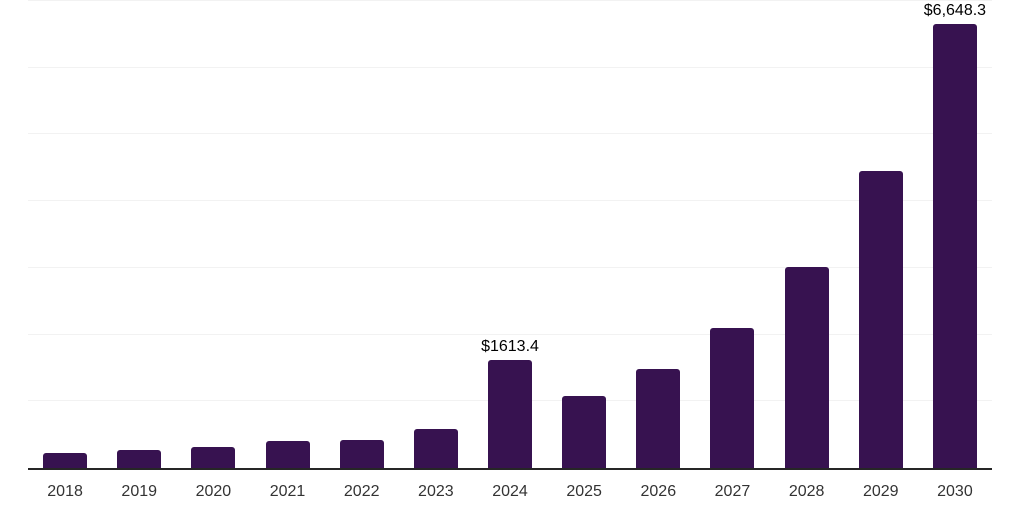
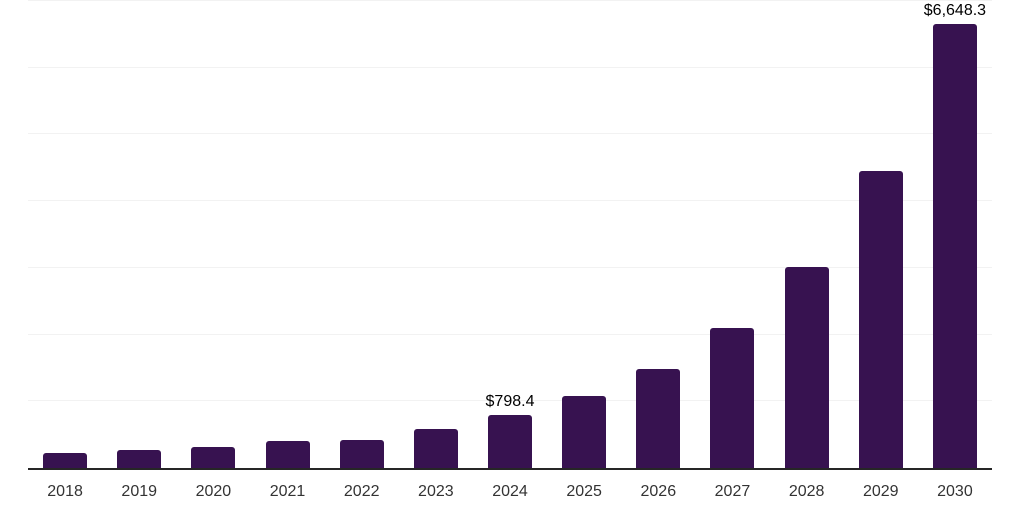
2024: $1613.4 -> $798.4
